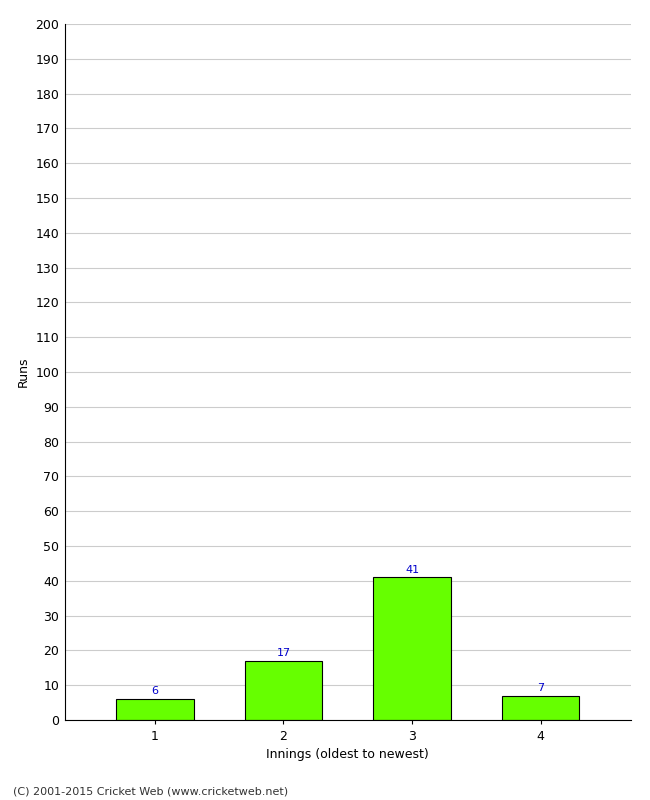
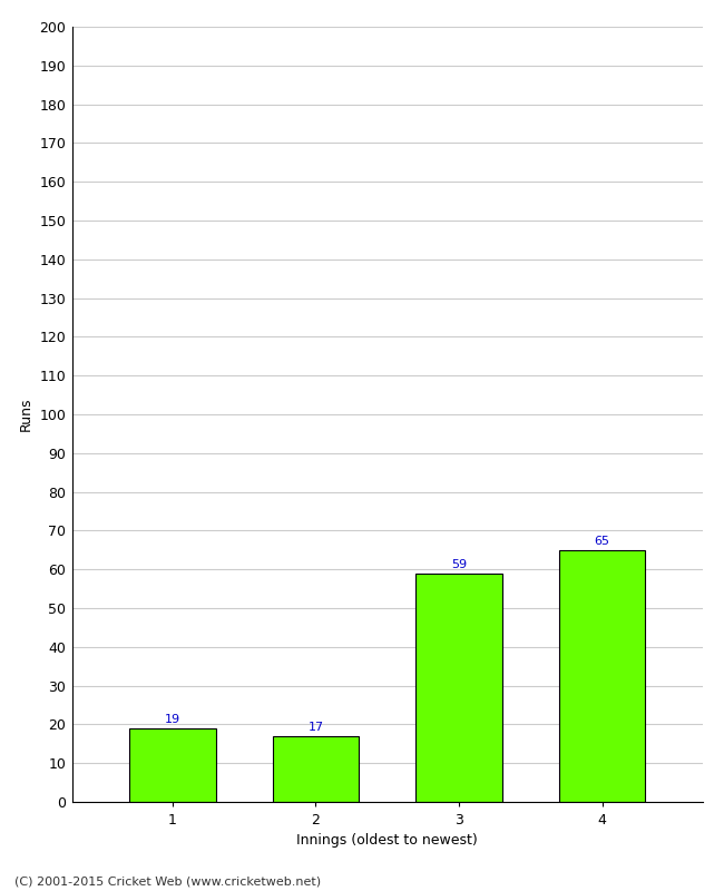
1: 6 -> 19
3: 41 -> 59
4: 7 -> 65
